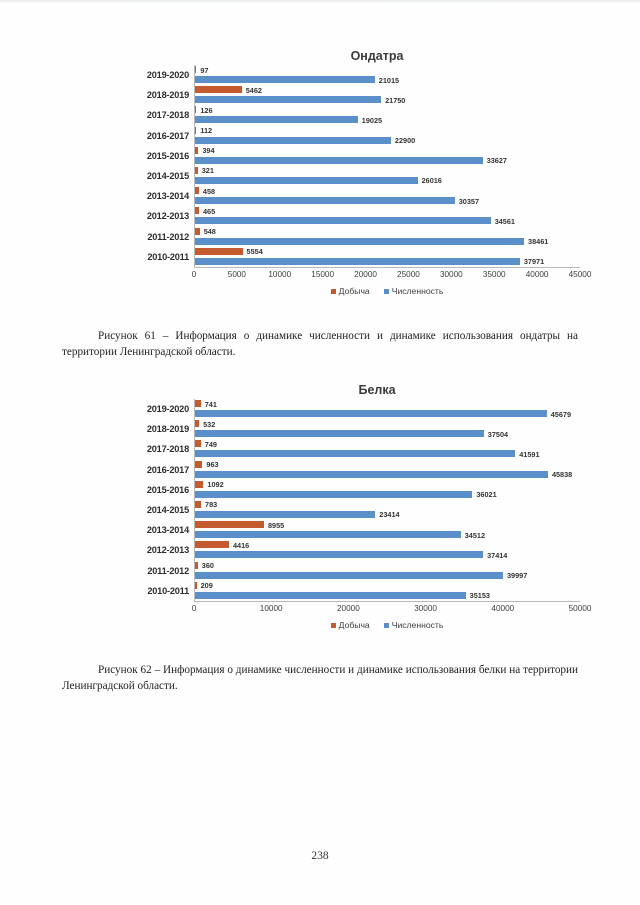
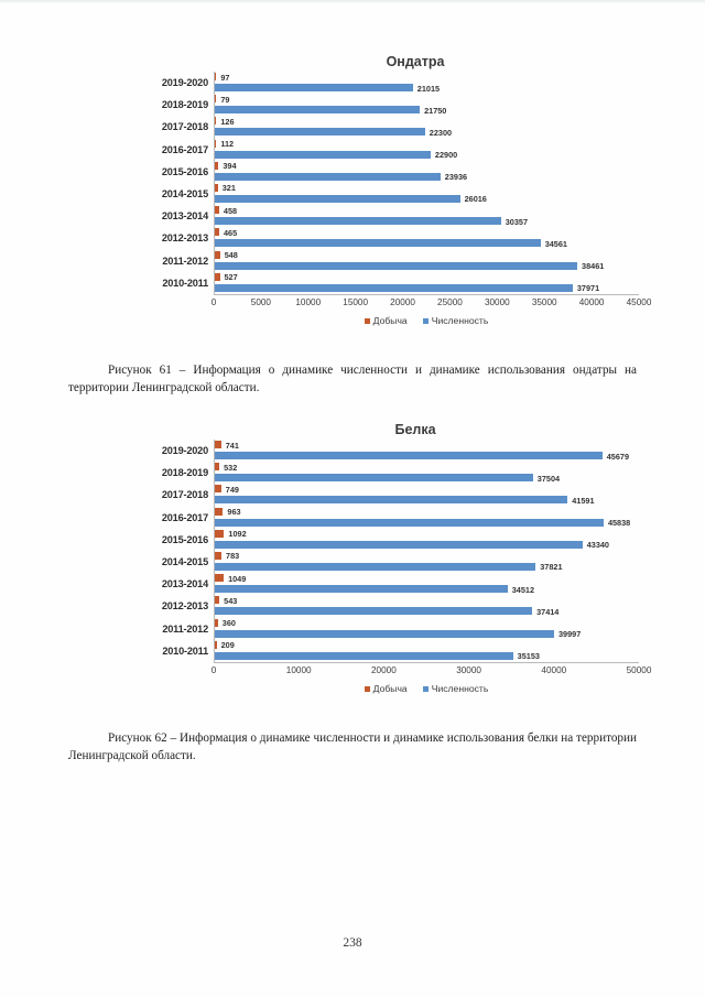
Ондатра/Добыча/2018-2019: 5462 -> 79
Ондатра/Численность/2017-2018: 19025 -> 22300
Ондатра/Численность/2015-2016: 33627 -> 23936
Ондатра/Добыча/2010-2011: 5554 -> 527
Белка/Численность/2015-2016: 36021 -> 43340
Белка/Численность/2014-2015: 23414 -> 37821
Белка/Добыча/2013-2014: 8955 -> 1049
Белка/Добыча/2012-2013: 4416 -> 543
